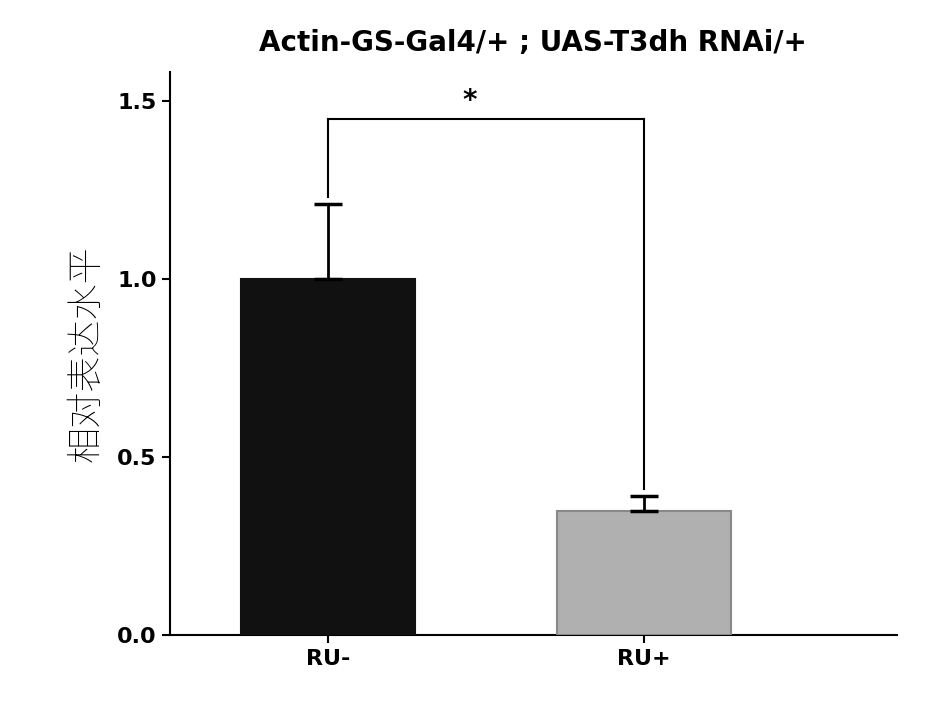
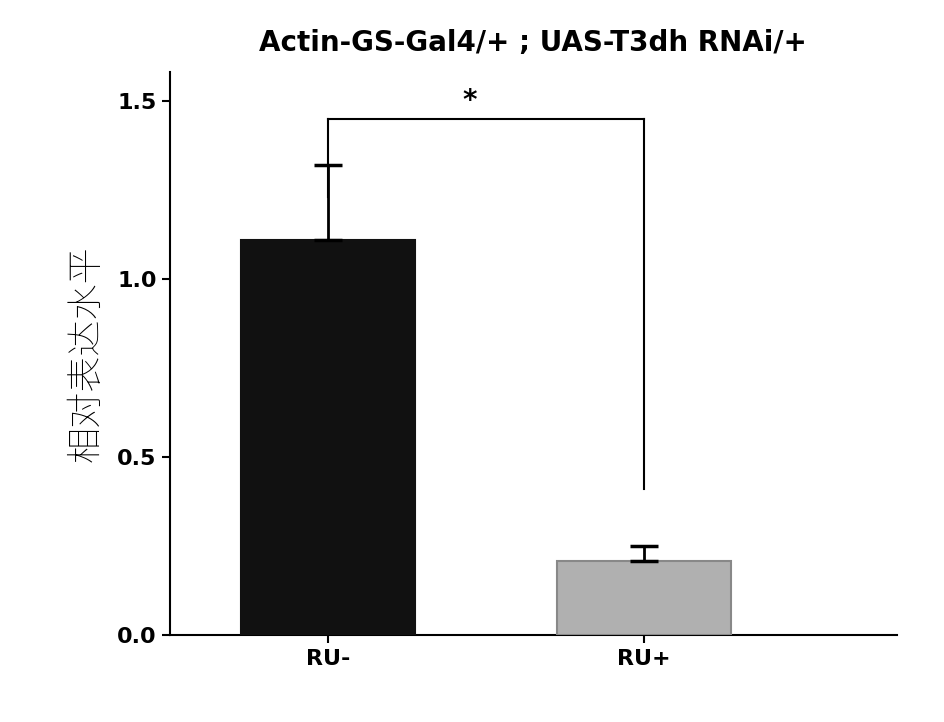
RU-: 1.00 -> 1.11
RU+: 0.35 -> 0.21
